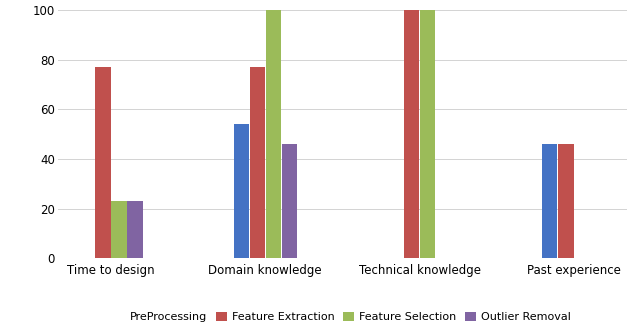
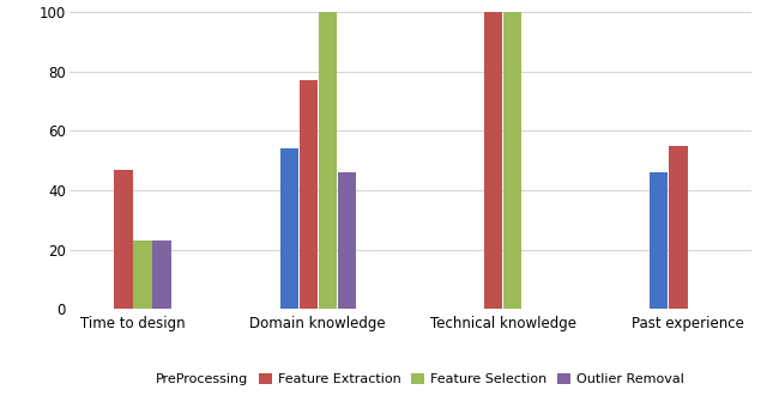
Feature Extraction/Time to design: 77 -> 47
Feature Extraction/Past experience: 46 -> 55
